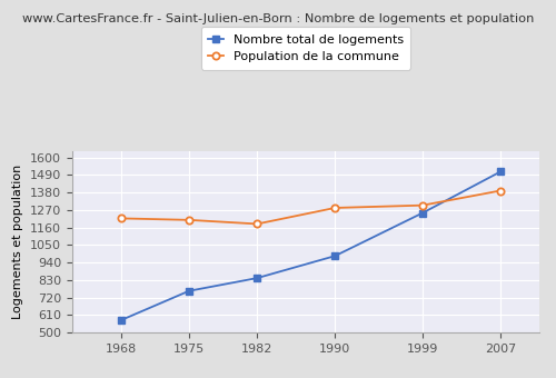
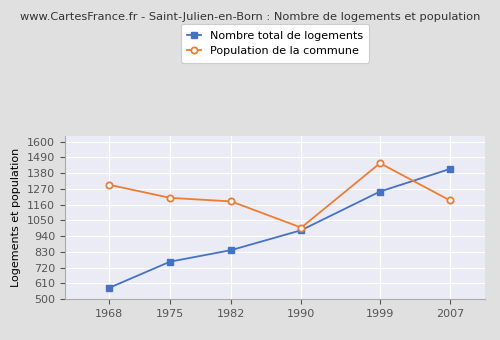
Population de la commune/1968: 1220 -> 1300
Population de la commune/1990: 1280 -> 1000
Population de la commune/1999: 1300 -> 1450
Nombre total de logements/2007: 1510 -> 1410
Population de la commune/2007: 1390 -> 1190
